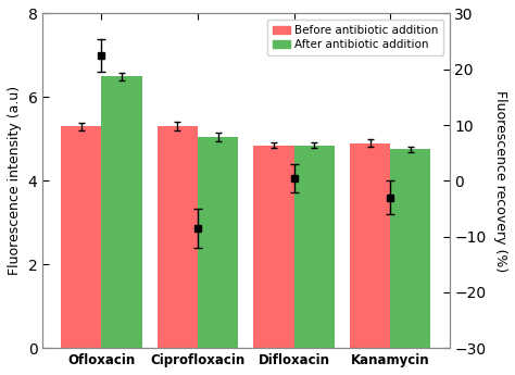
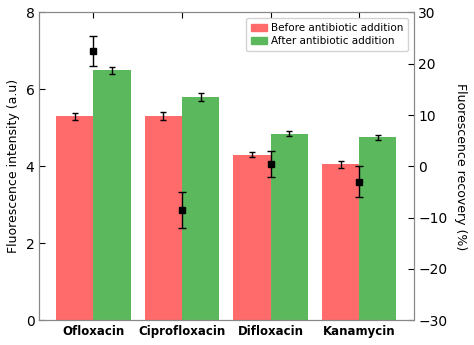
After antibiotic addition/Ciprofloxacin: 5.05 -> 5.80
Before antibiotic addition/Difloxacin: 4.85 -> 4.30
Before antibiotic addition/Kanamycin: 4.90 -> 4.05
